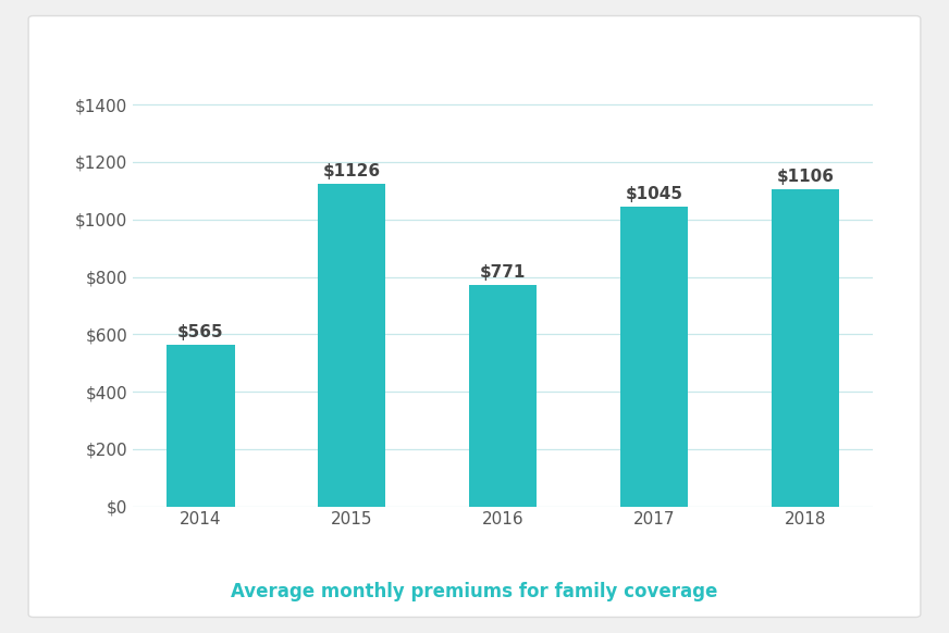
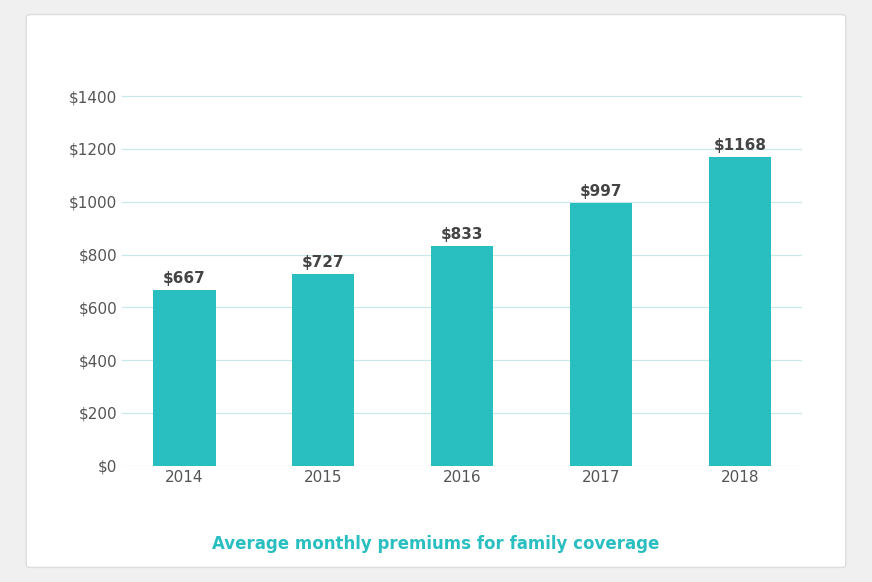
2014: $565 -> $667
2015: $1126 -> $727
2016: $771 -> $833
2017: $1045 -> $997
2018: $1106 -> $1168
